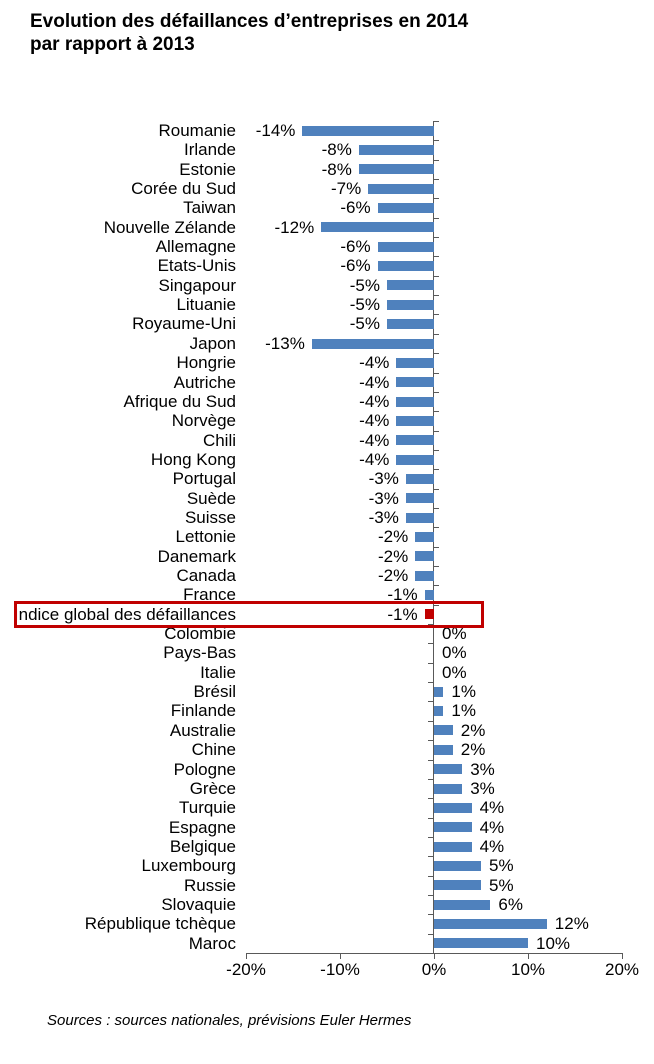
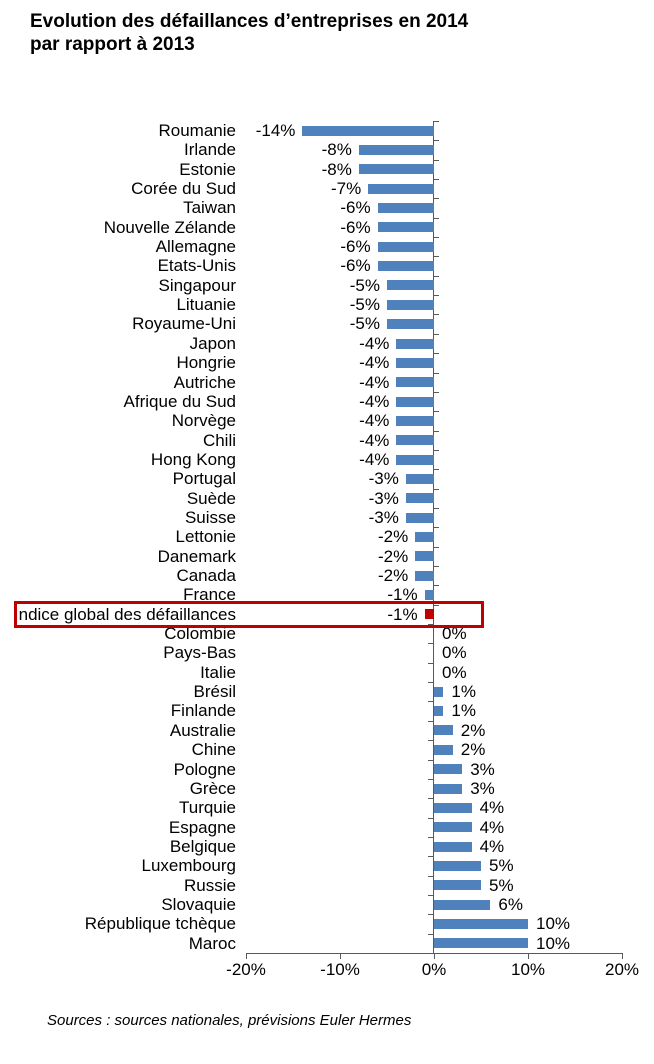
Nouvelle Zélande: -12% -> -6%
Japon: -13% -> -4%
République tchèque: 12% -> 10%
